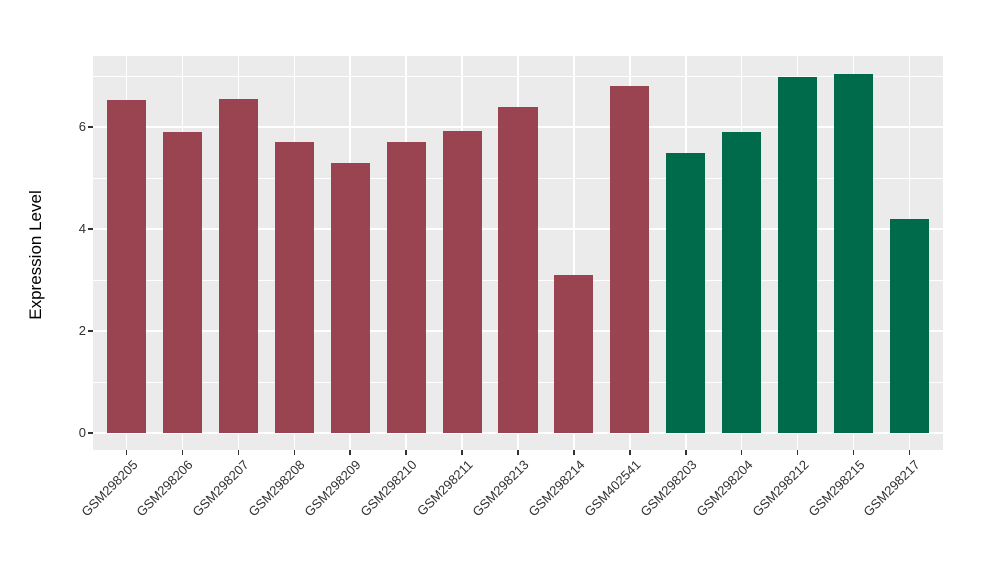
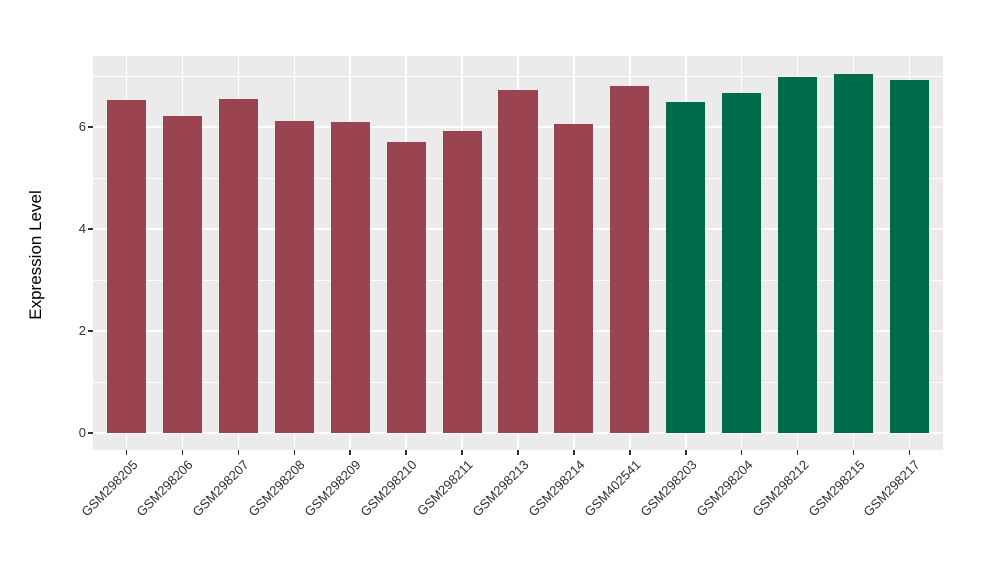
GSM298206: 5.9 -> 6.2
GSM298208: 5.7 -> 6.1
GSM298209: 5.3 -> 6.1
GSM298213: 6.4 -> 6.7
GSM298214: 3.1 -> 6.0
GSM298203: 5.5 -> 6.5
GSM298204: 5.9 -> 6.7
GSM298217: 4.2 -> 6.9
